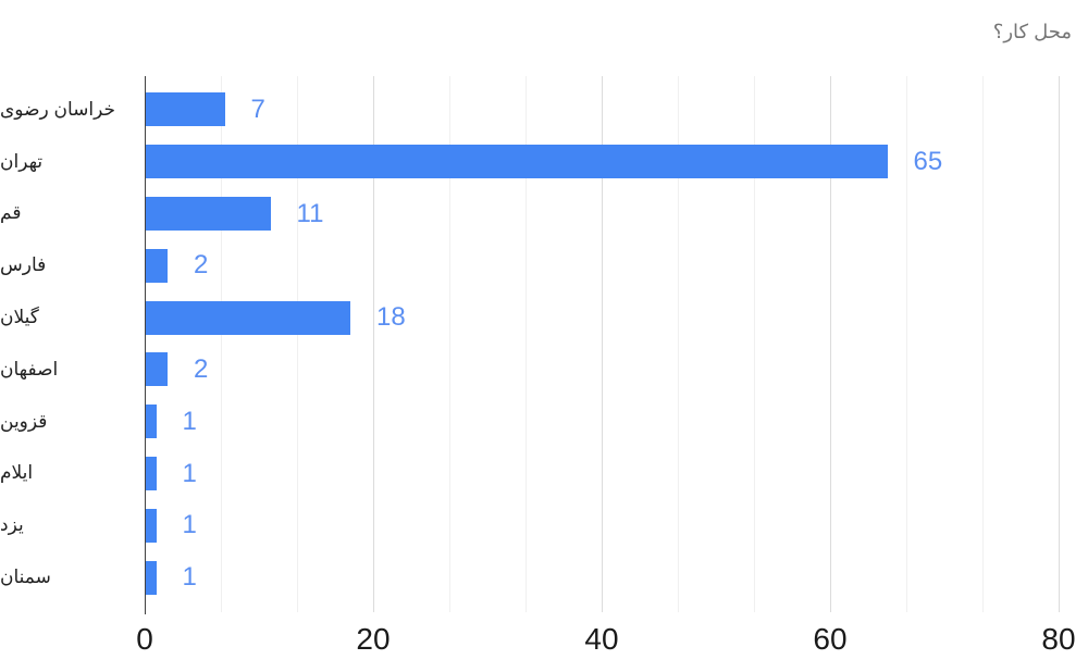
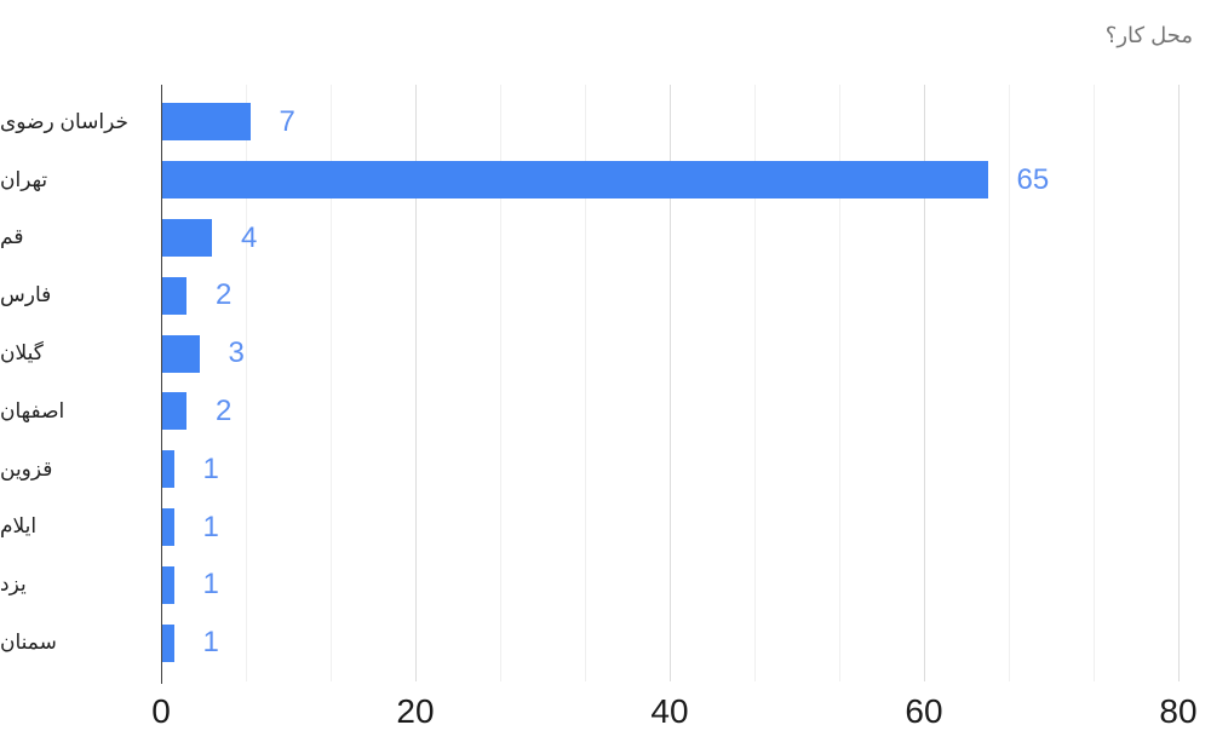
قم: 11 -> 4
گیلان: 18 -> 3
